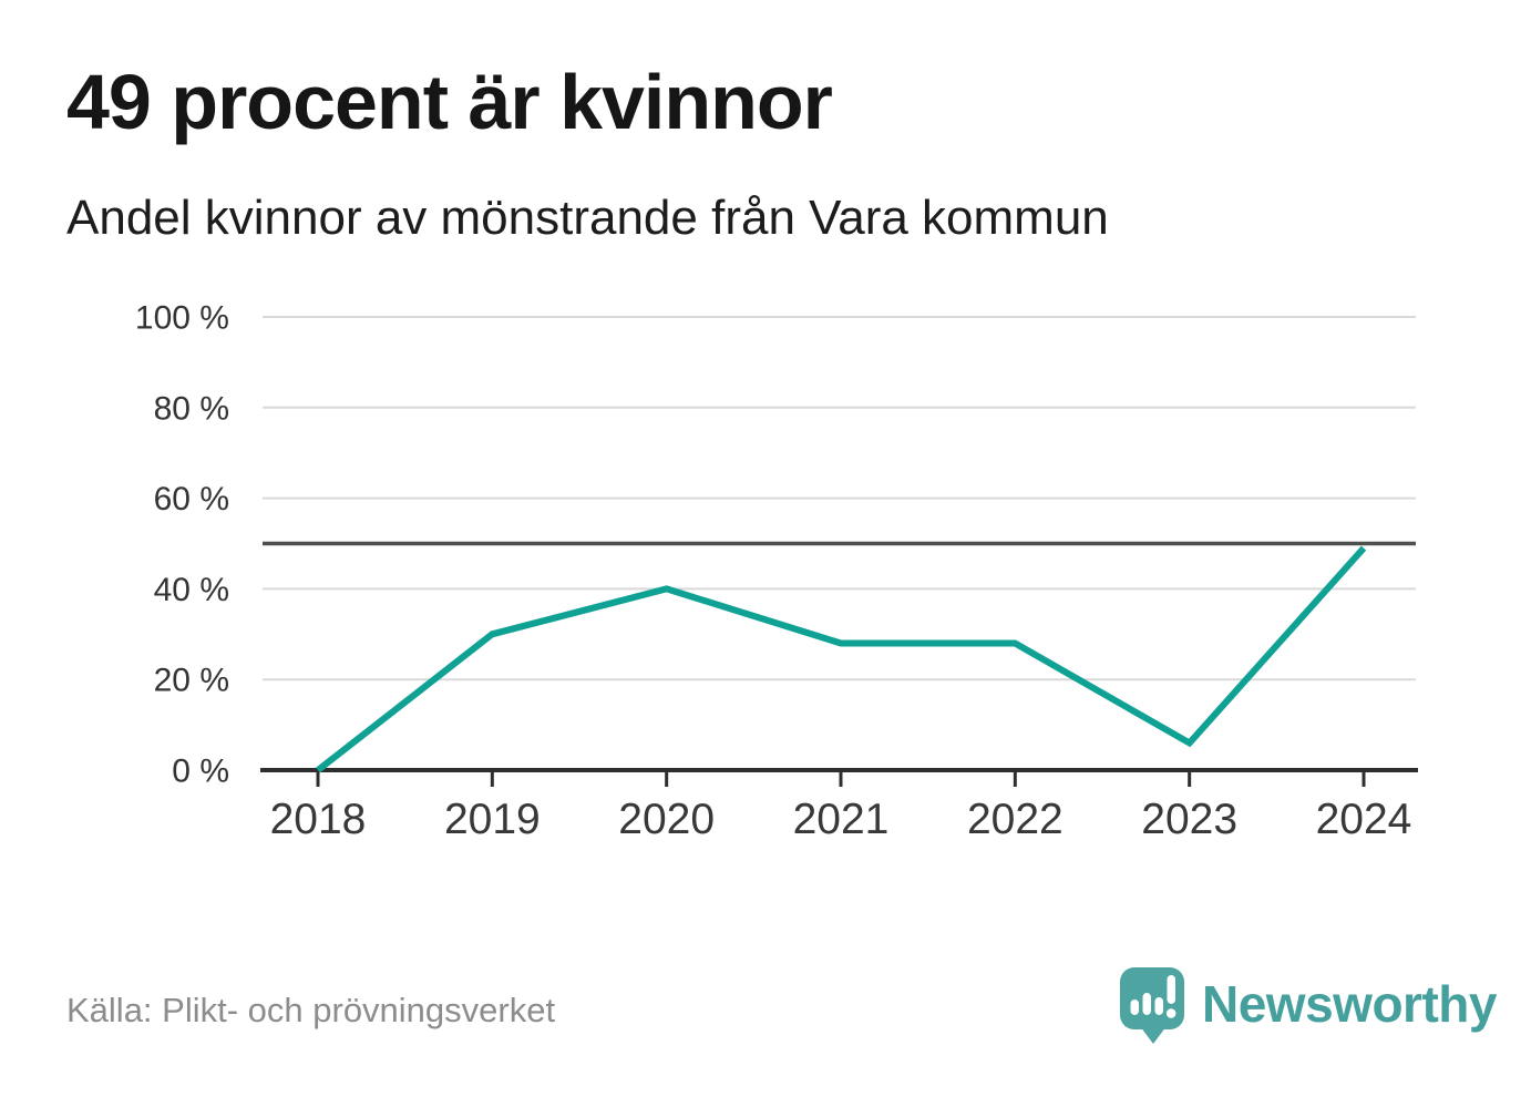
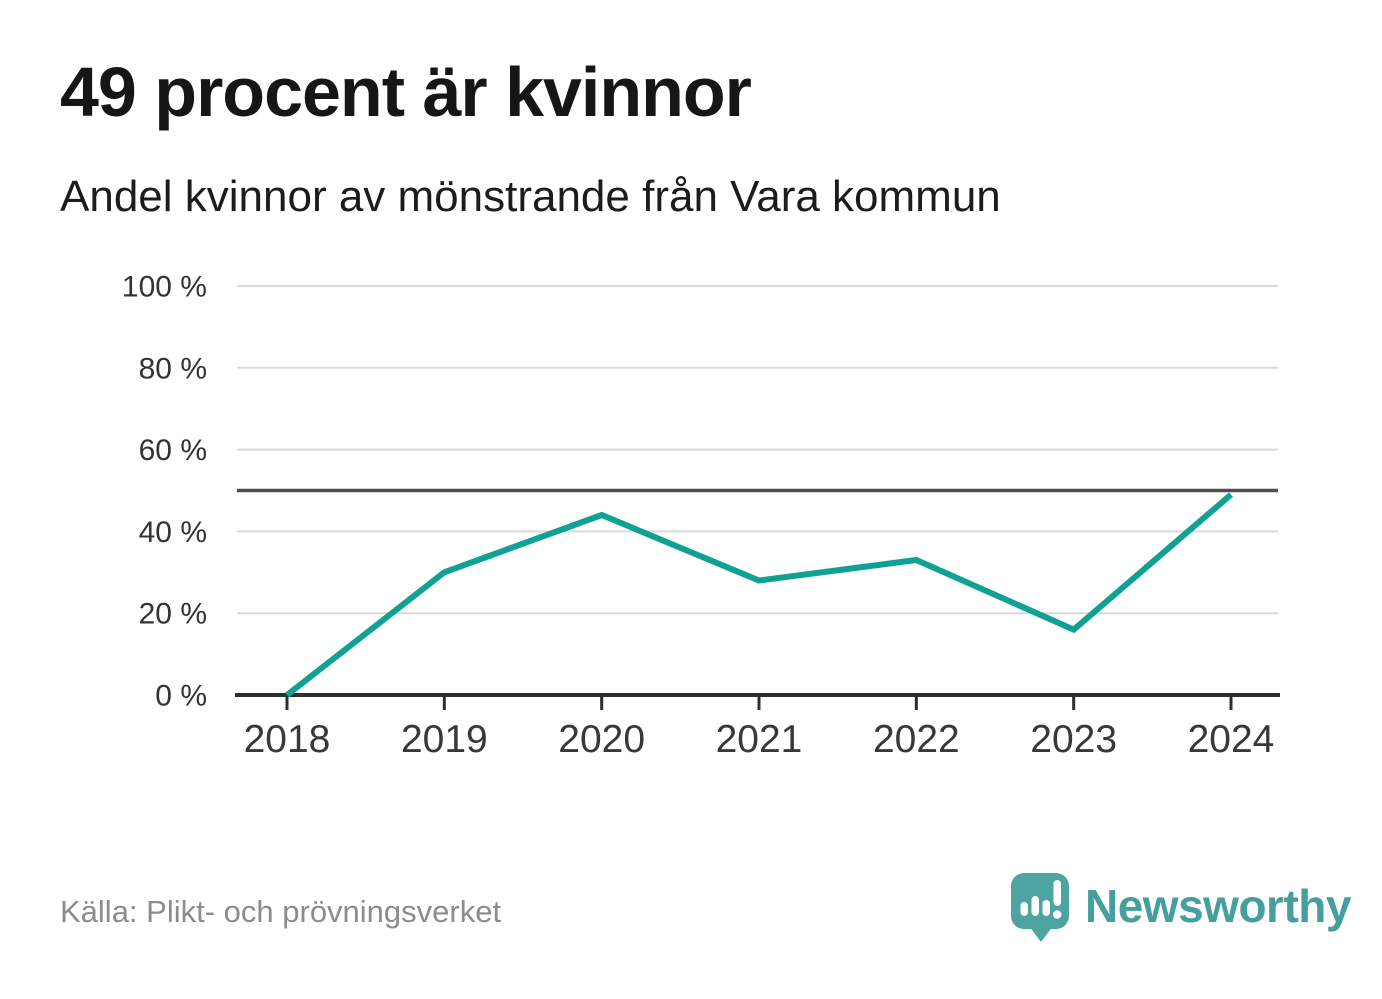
2020: 40% -> 44%
2022: 28% -> 33%
2023: 6% -> 16%
